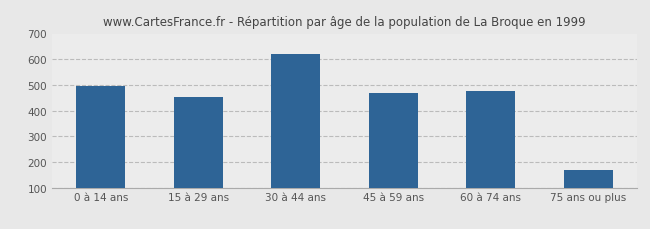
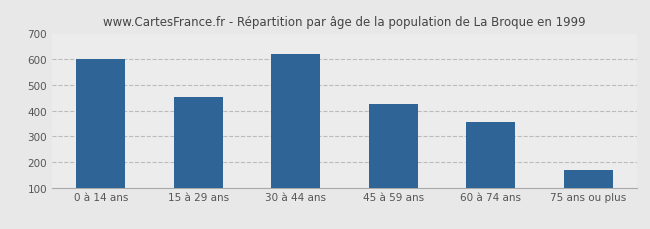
0 à 14 ans: 495 -> 600
45 à 59 ans: 469 -> 425
60 à 74 ans: 477 -> 355
